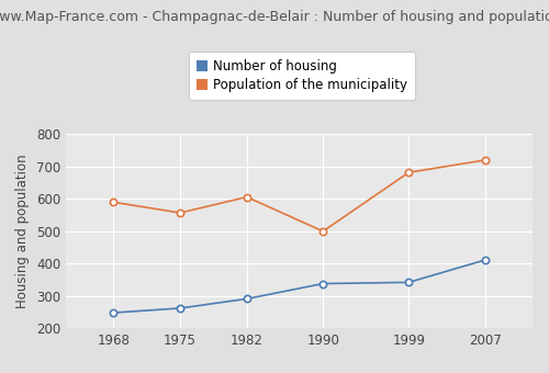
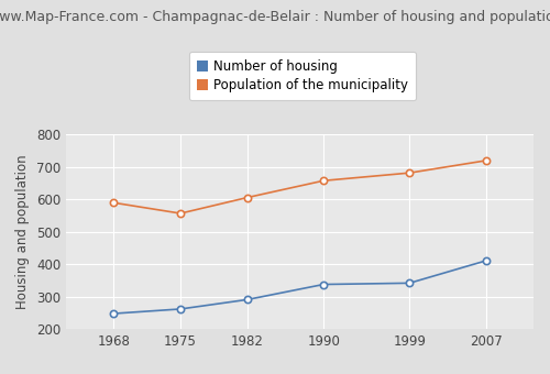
Population of the municipality/1990: 500 -> 658
